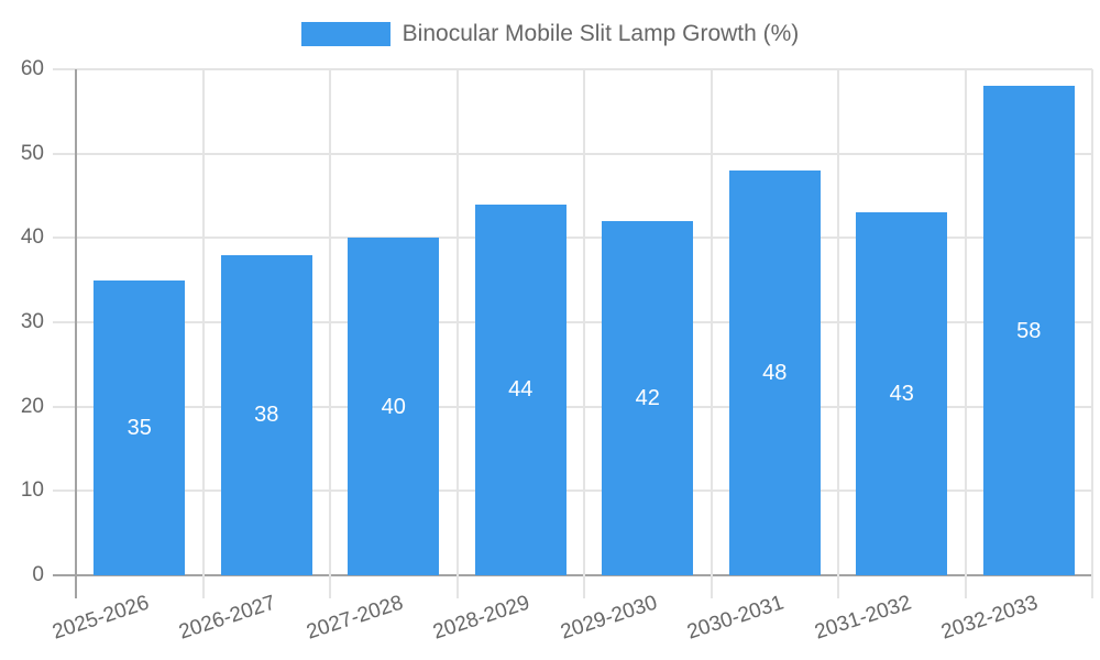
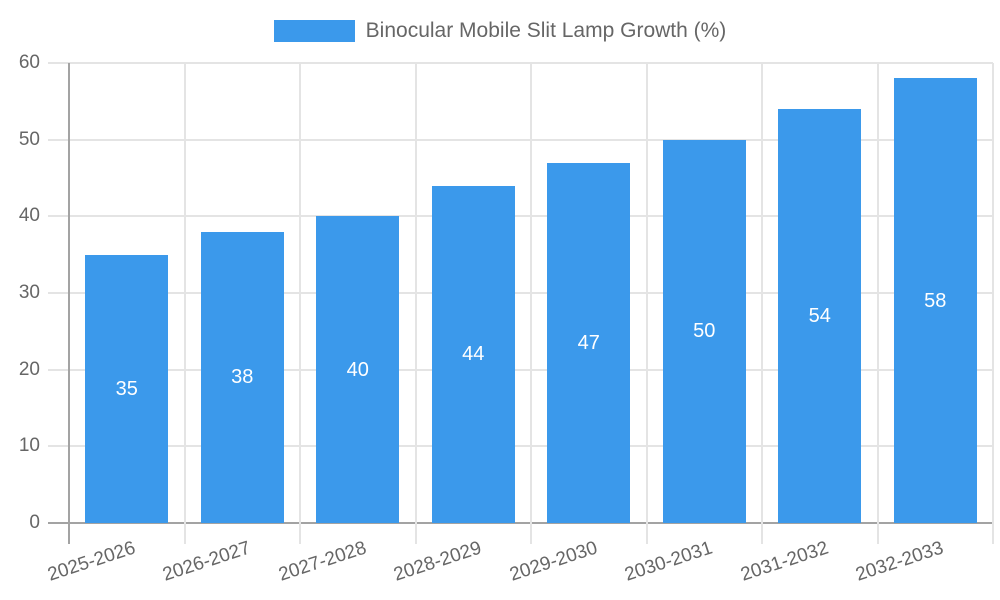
2029-2030: 42 -> 47
2030-2031: 48 -> 50
2031-2032: 43 -> 54
